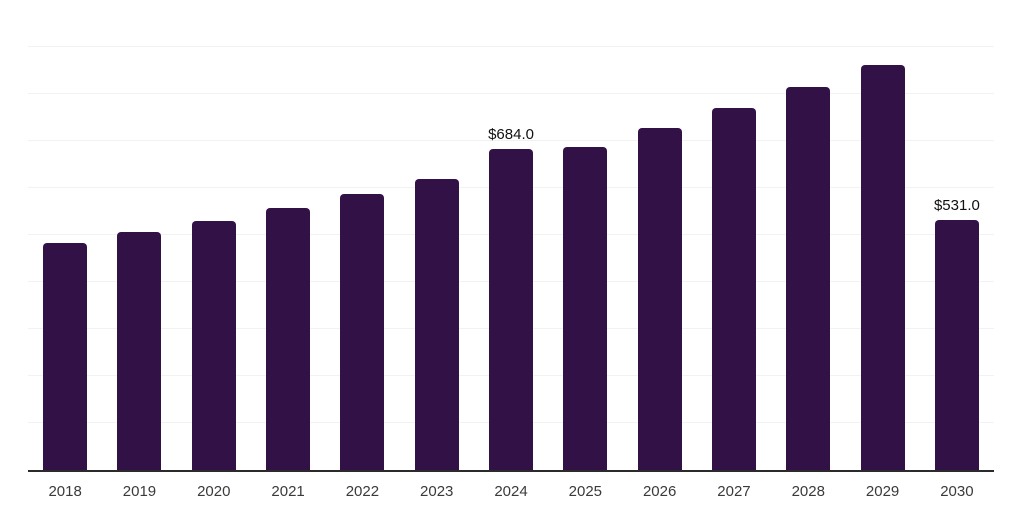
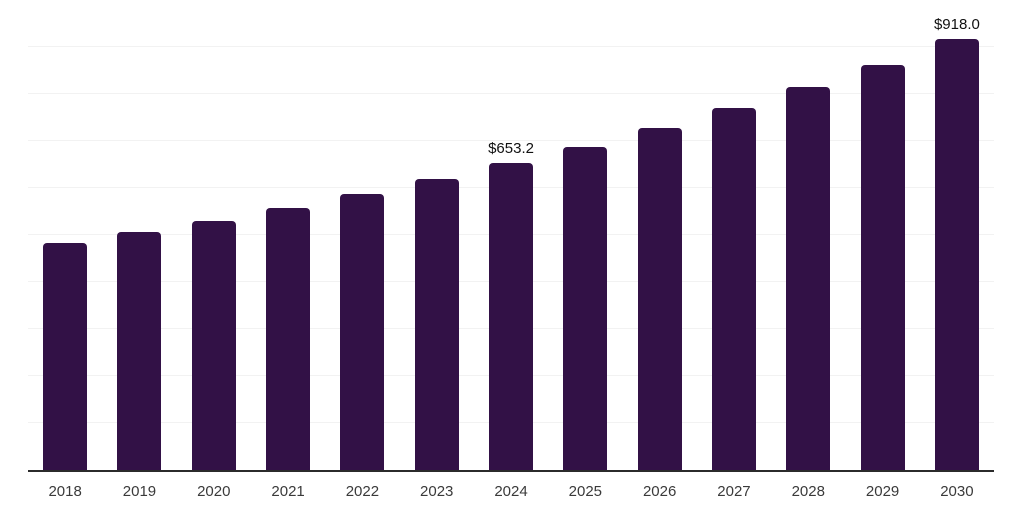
2024: $684.0 -> $653.2
2030: $531.0 -> $918.0
